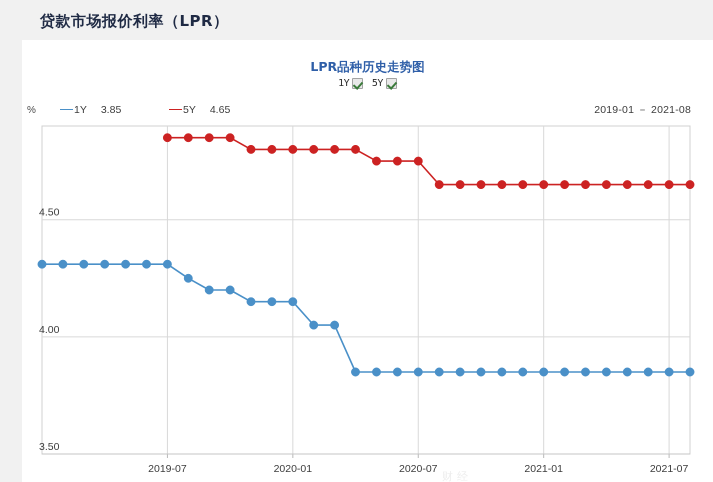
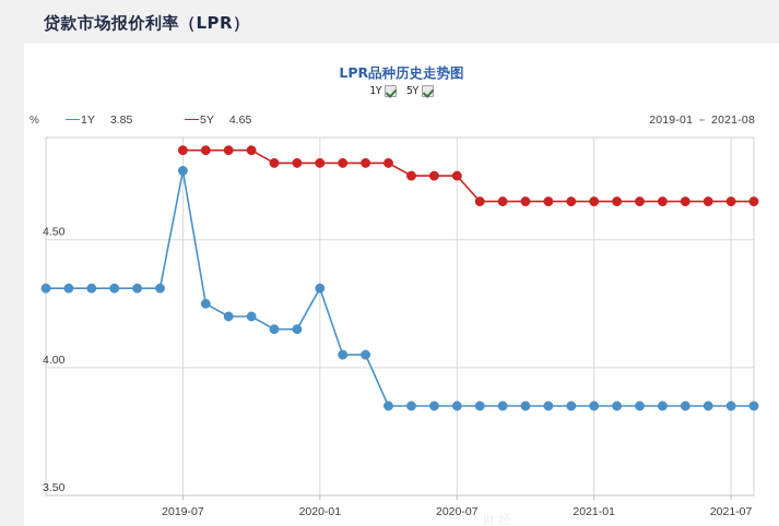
1Y/2019-07: 4.31 -> 4.77
1Y/2020-01: 4.15 -> 4.31
